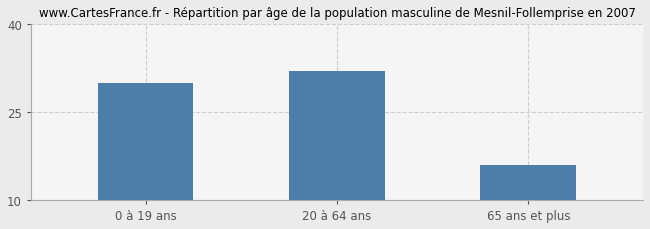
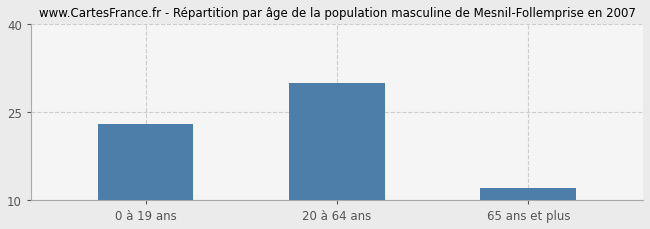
0 à 19 ans: 30 -> 23
20 à 64 ans: 32 -> 30
65 ans et plus: 16 -> 12
